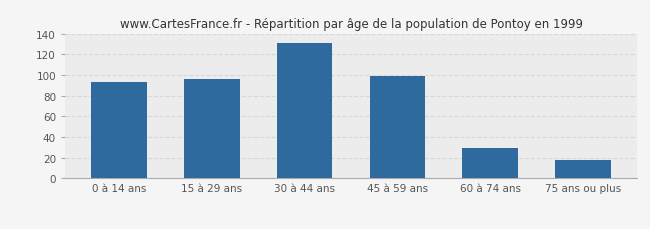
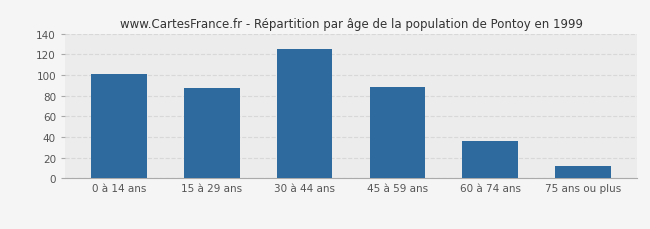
0 à 14 ans: 93 -> 101
15 à 29 ans: 96 -> 87
30 à 44 ans: 131 -> 125
45 à 59 ans: 99 -> 88
60 à 74 ans: 29 -> 36
75 ans ou plus: 18 -> 12
